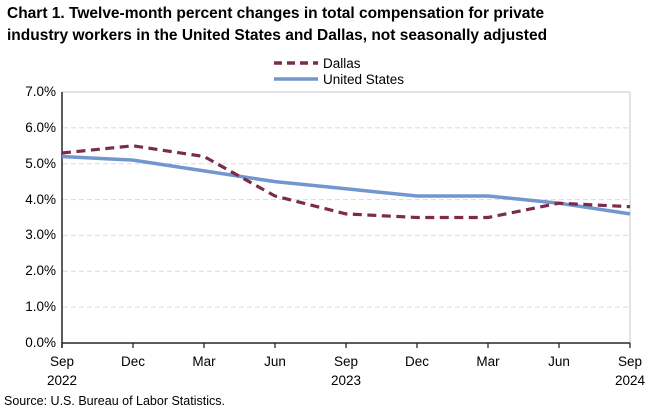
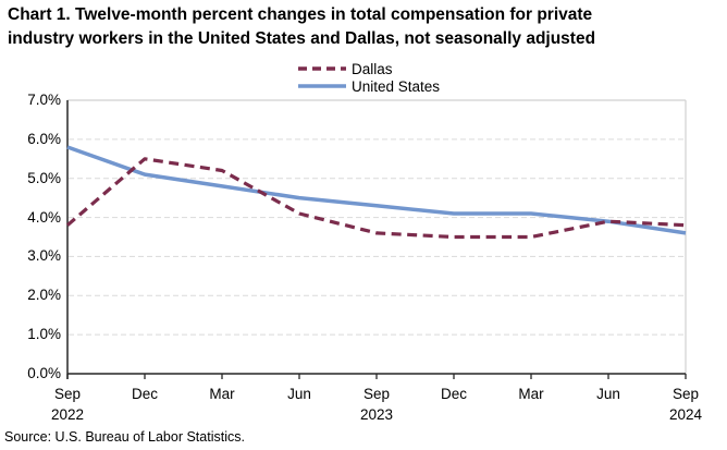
Dallas/Sep 2022: 5.3% -> 3.8%
United States/Sep 2022: 5.2% -> 5.8%
